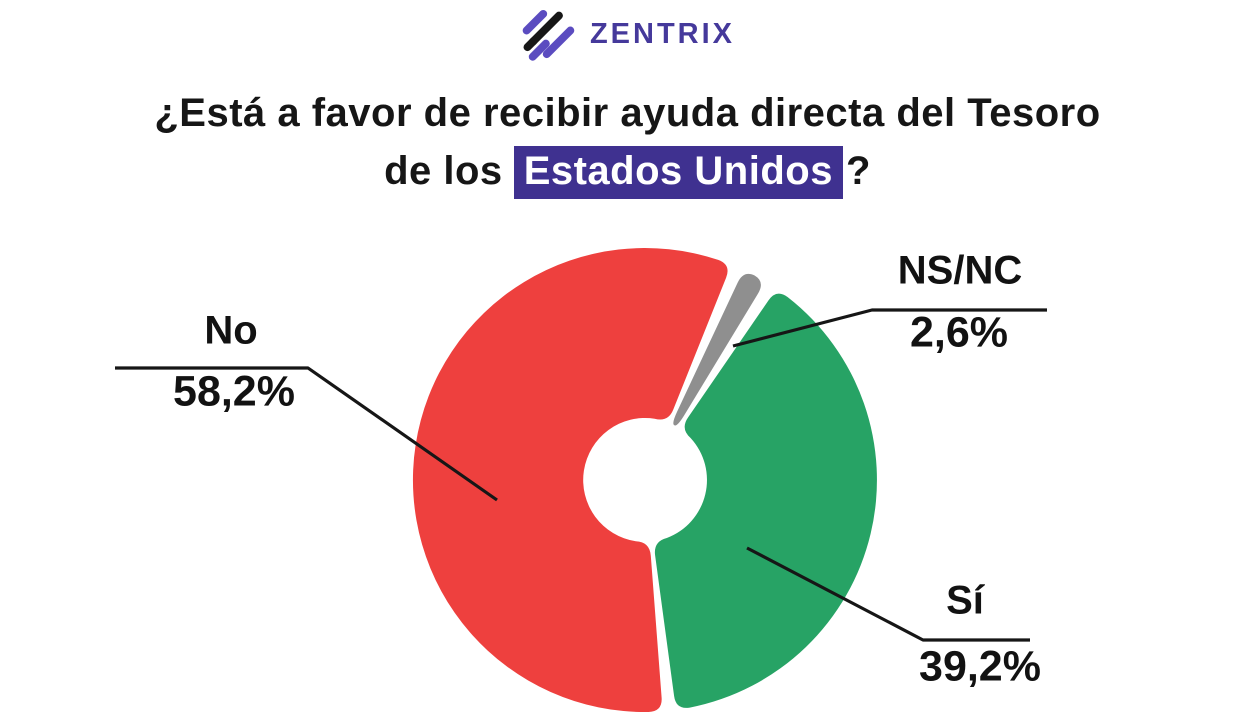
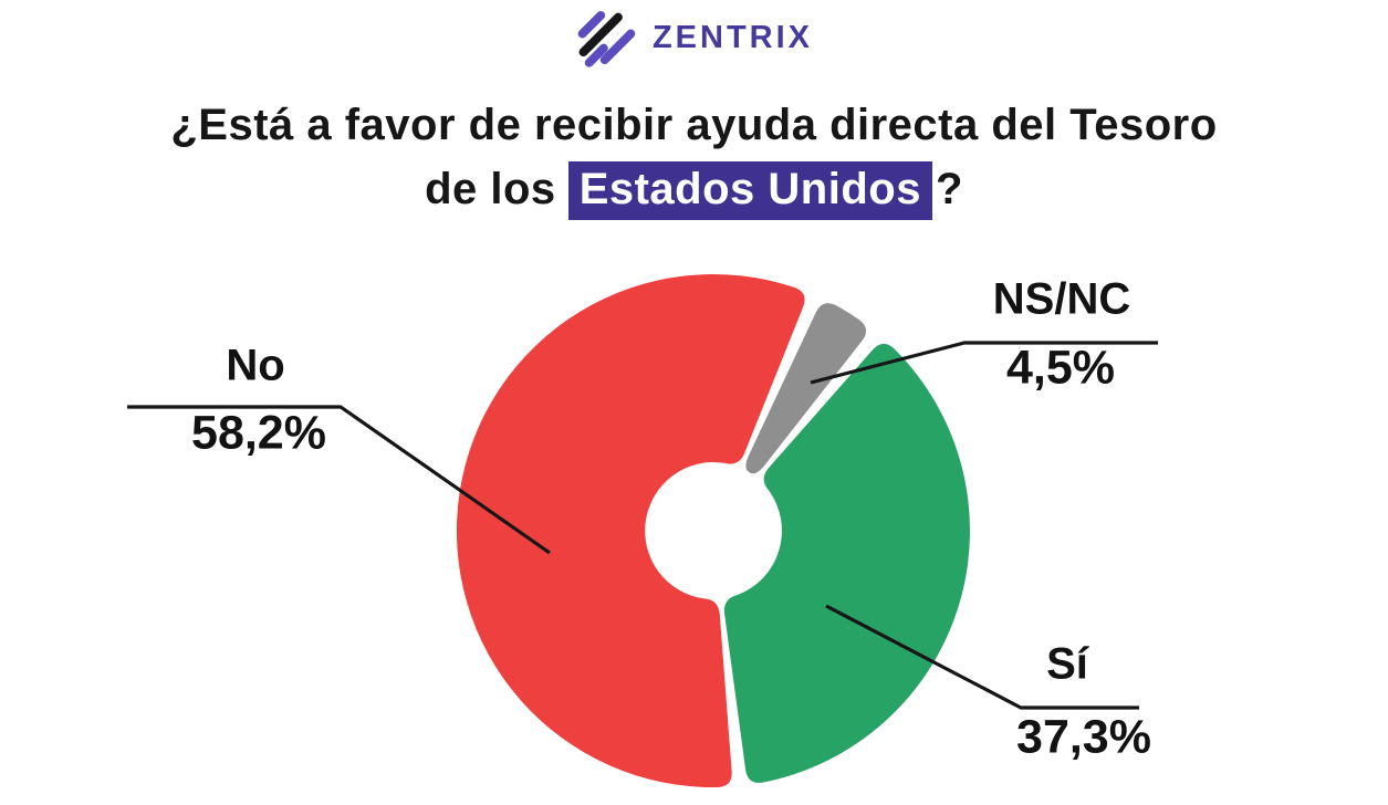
Sí: 39,2% -> 37,3%
NS/NC: 2,6% -> 4,5%
